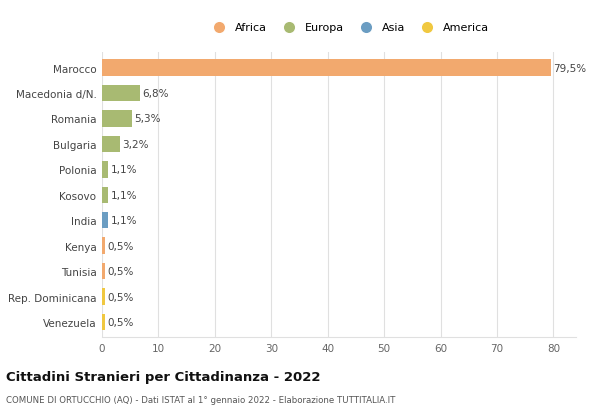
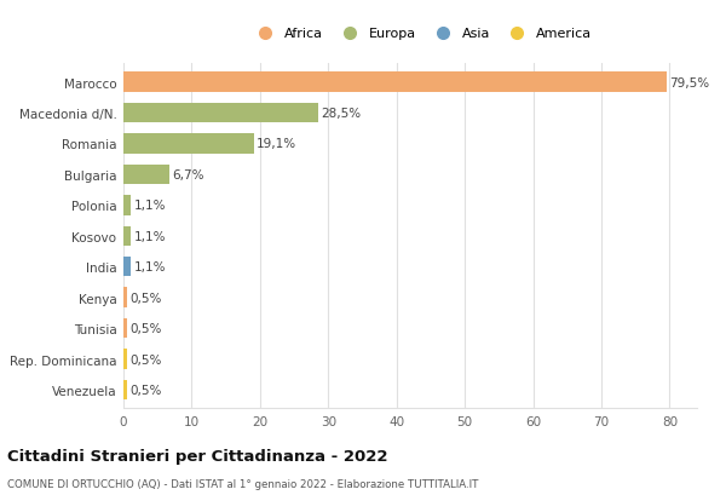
Macedonia d/N.: 6,8% -> 28,5%
Romania: 5,3% -> 19,1%
Bulgaria: 3,2% -> 6,7%
